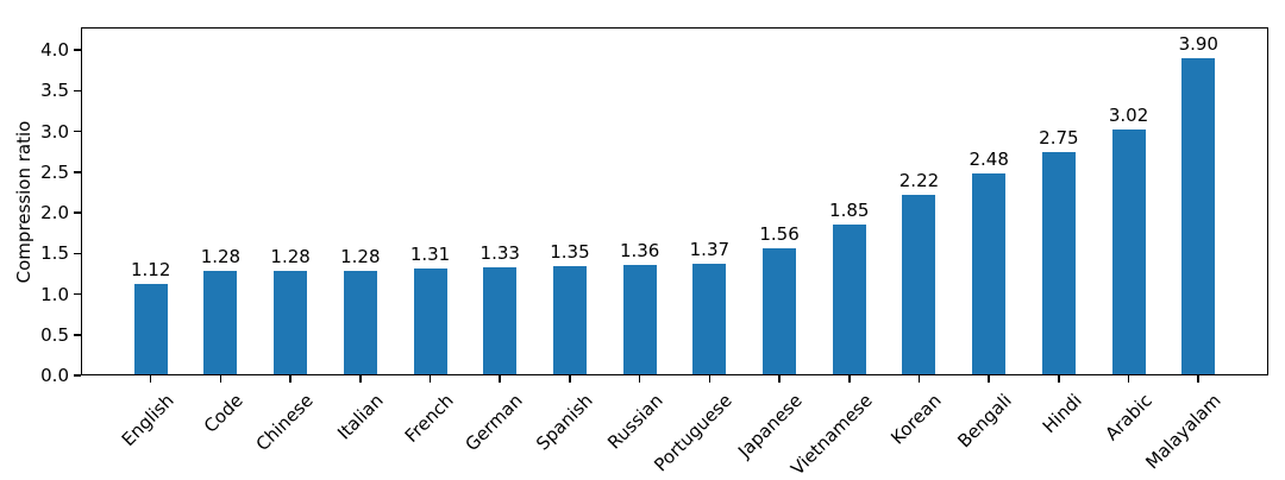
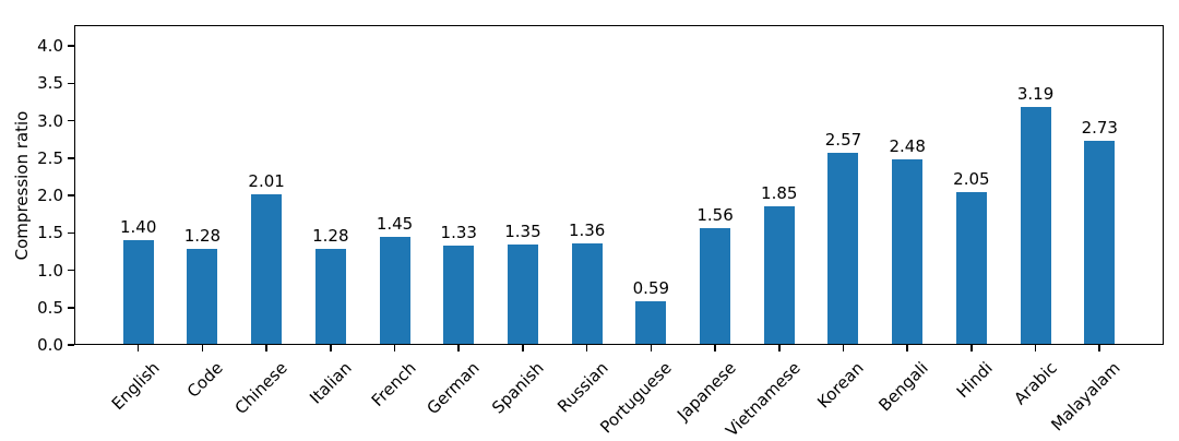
English: 1.12 -> 1.40
Chinese: 1.28 -> 2.01
French: 1.31 -> 1.45
Portuguese: 1.37 -> 0.59
Korean: 2.22 -> 2.57
Hindi: 2.75 -> 2.05
Arabic: 3.02 -> 3.19
Malayalam: 3.90 -> 2.73
